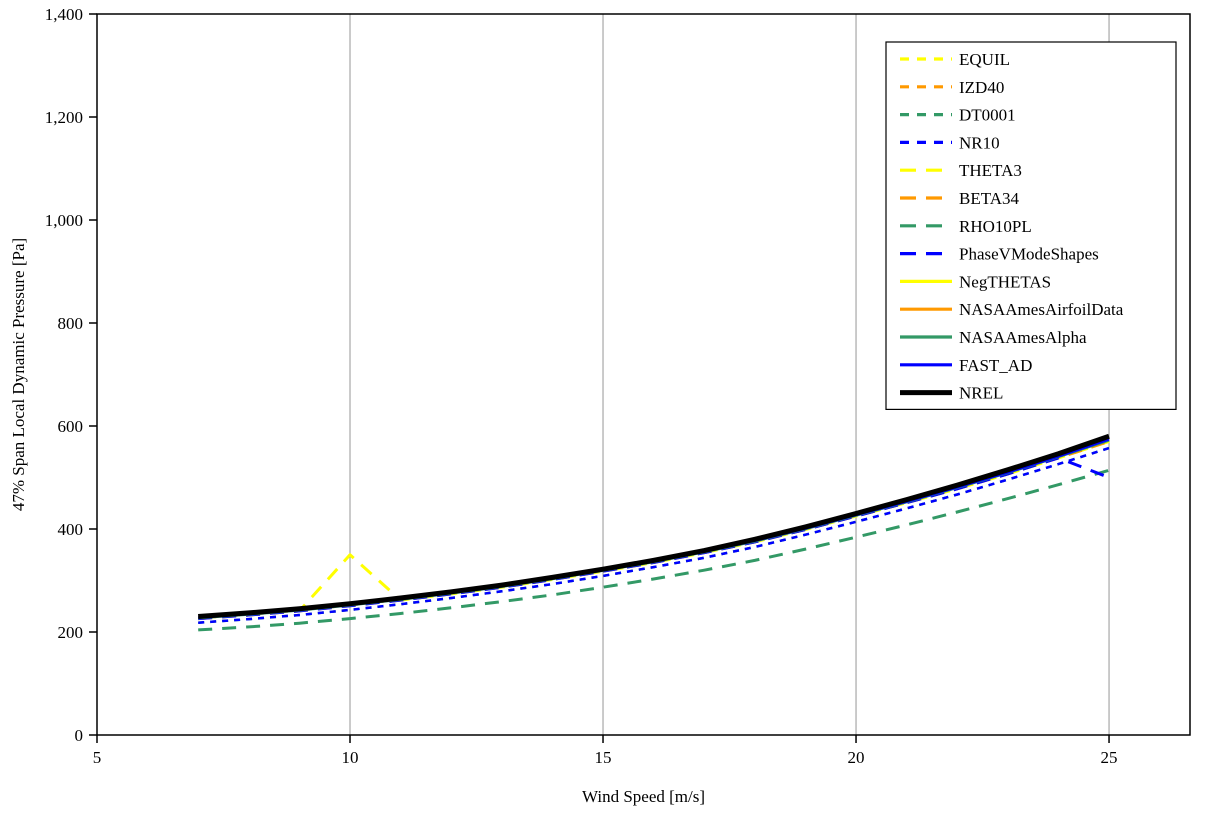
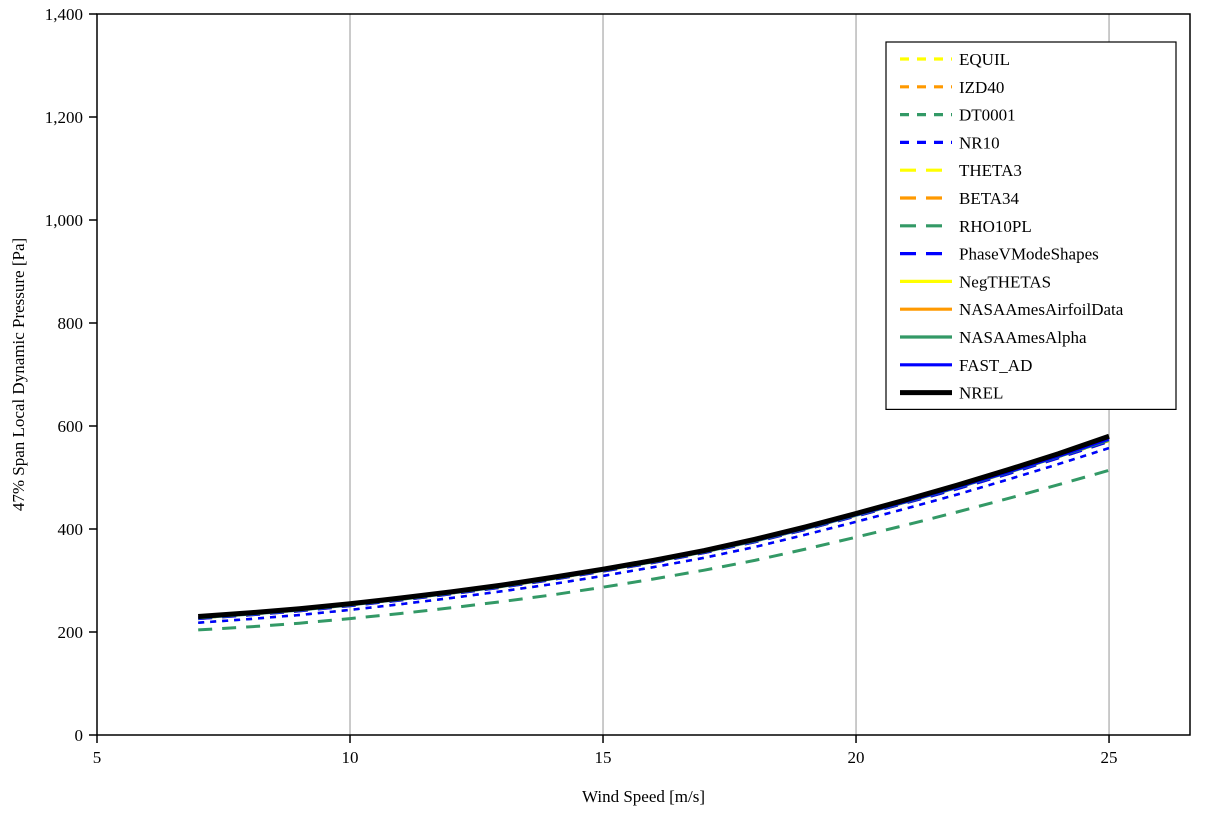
THETA3/10: 350 -> 250
PhaseVModeShapes/25: 500 -> 570
